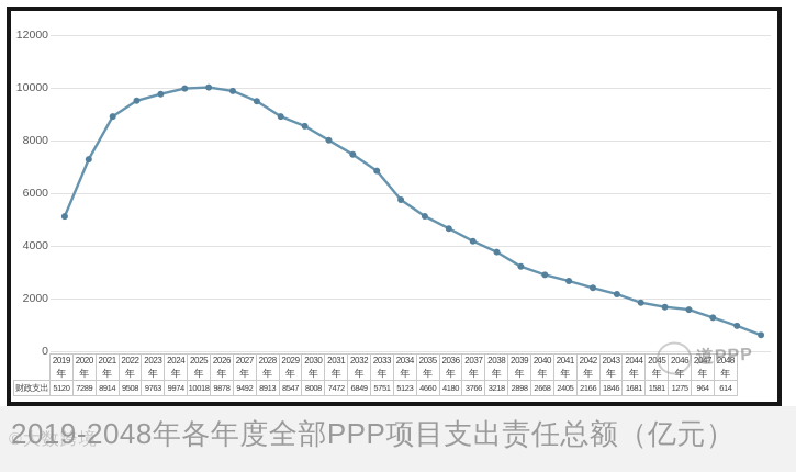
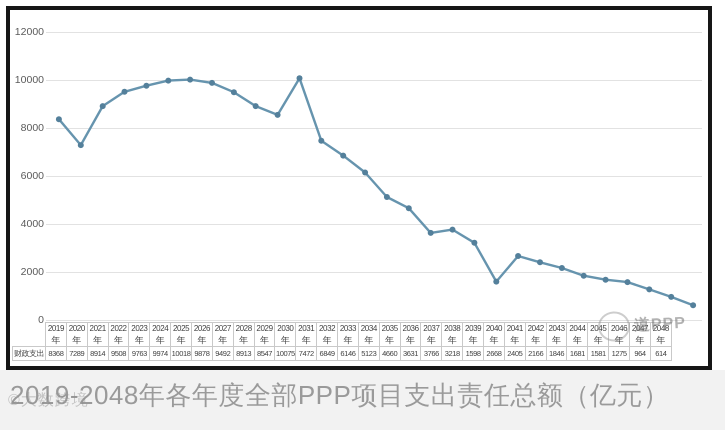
2019: 5120 -> 8368
2030: 8008 -> 10075
2033: 5751 -> 6146
2036: 4180 -> 3631
2039: 2898 -> 1598
